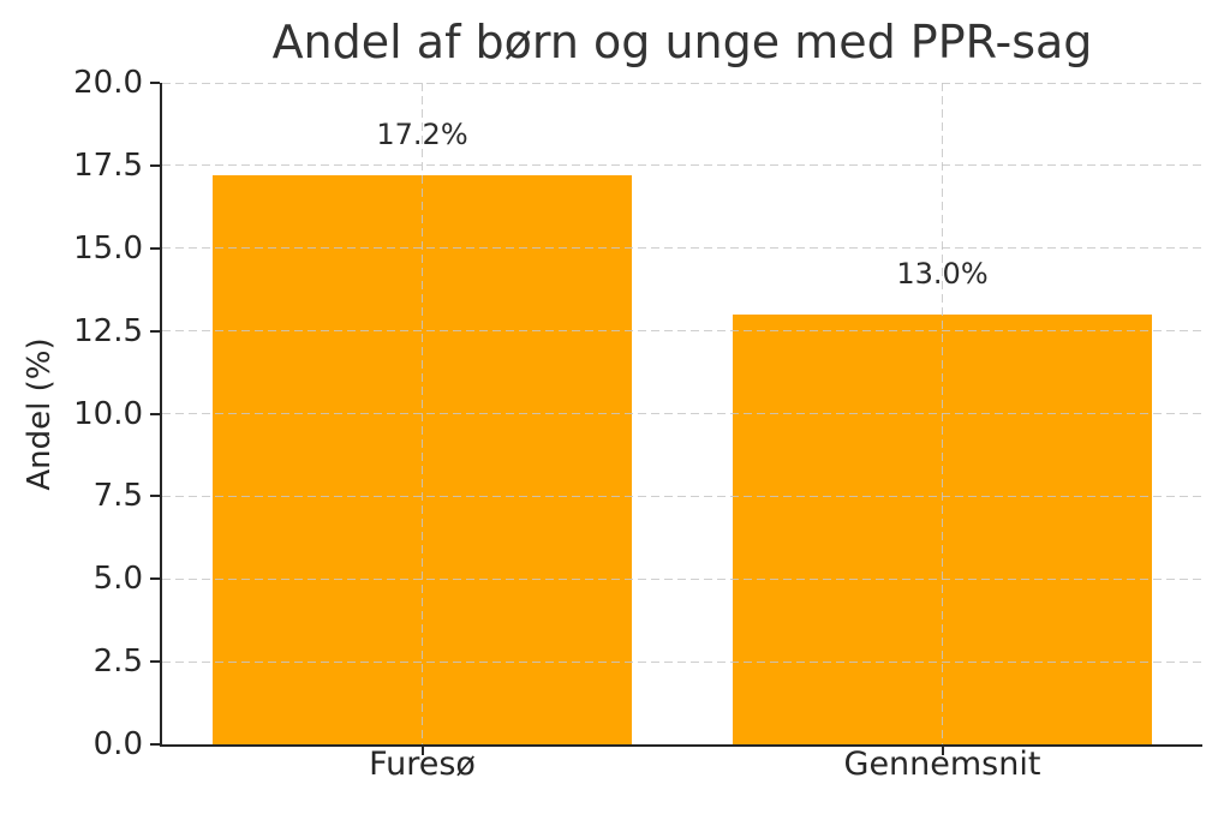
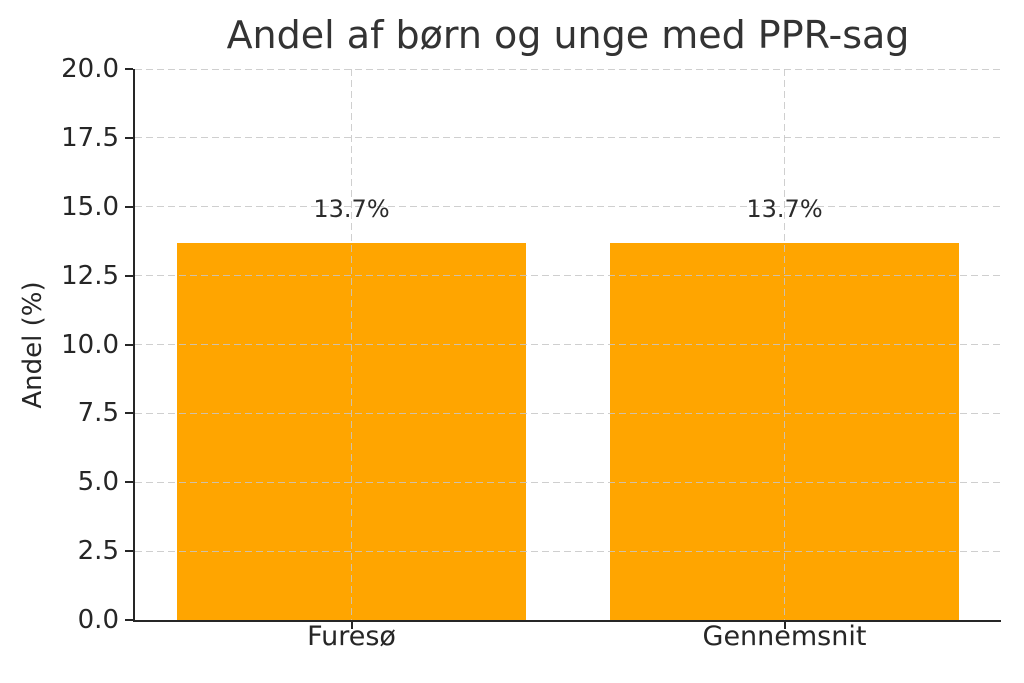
Furesø: 17.2% -> 13.7%
Gennemsnit: 13.0% -> 13.7%
